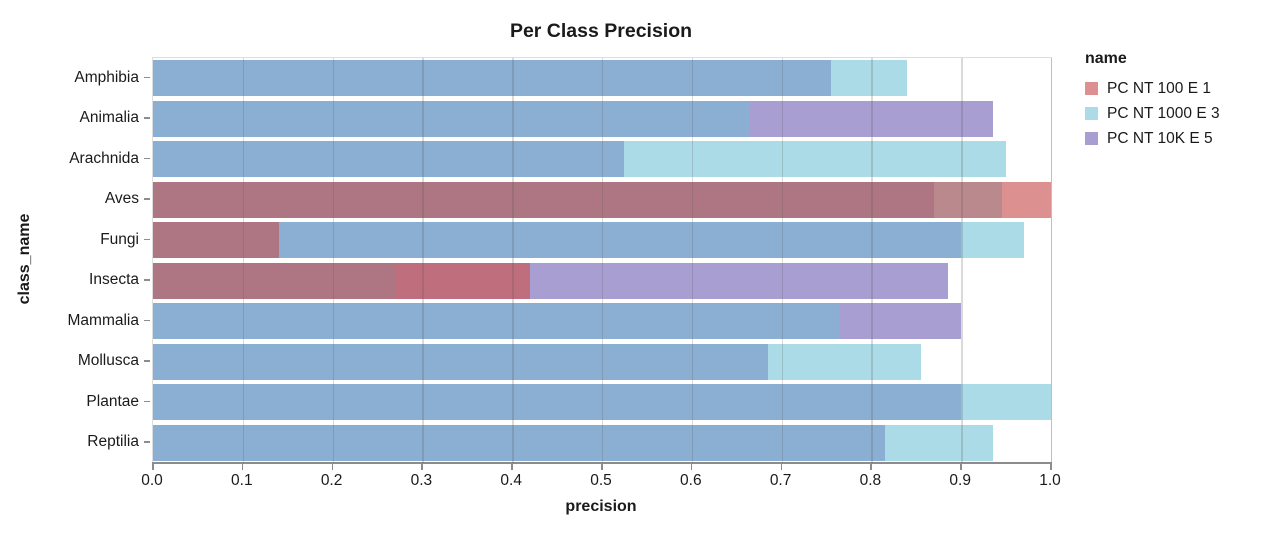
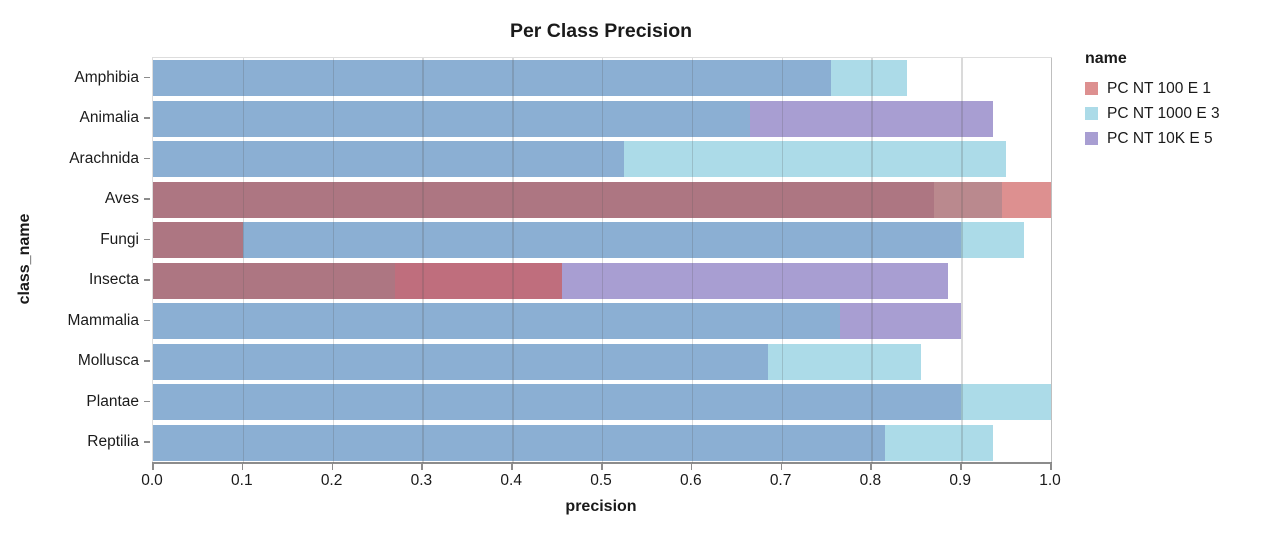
PC NT 100 E 1/Fungi: 0.14 -> 0.10
PC NT 100 E 1/Insecta: 0.42 -> 0.46
